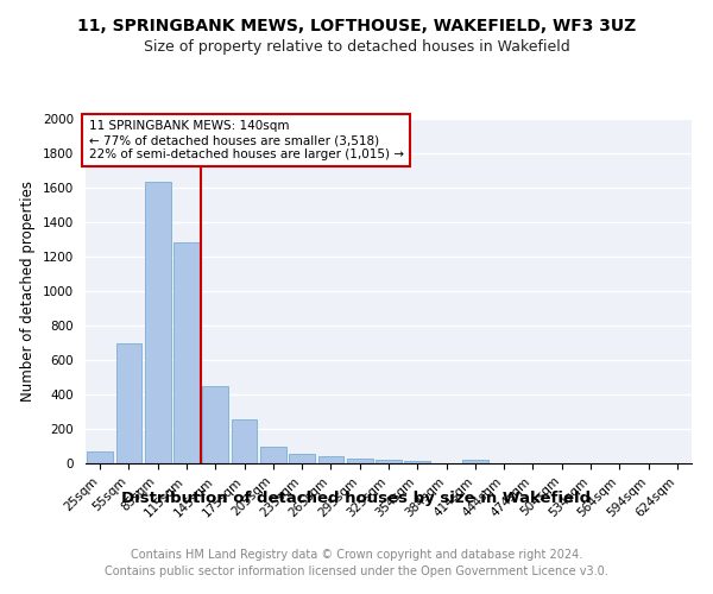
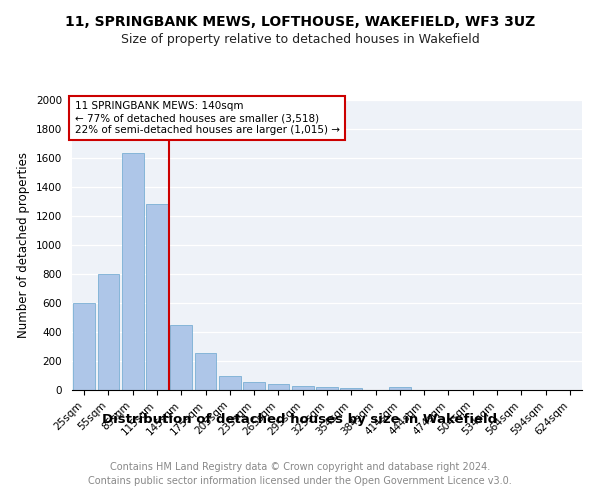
25sqm: 70 -> 600
55sqm: 700 -> 800
